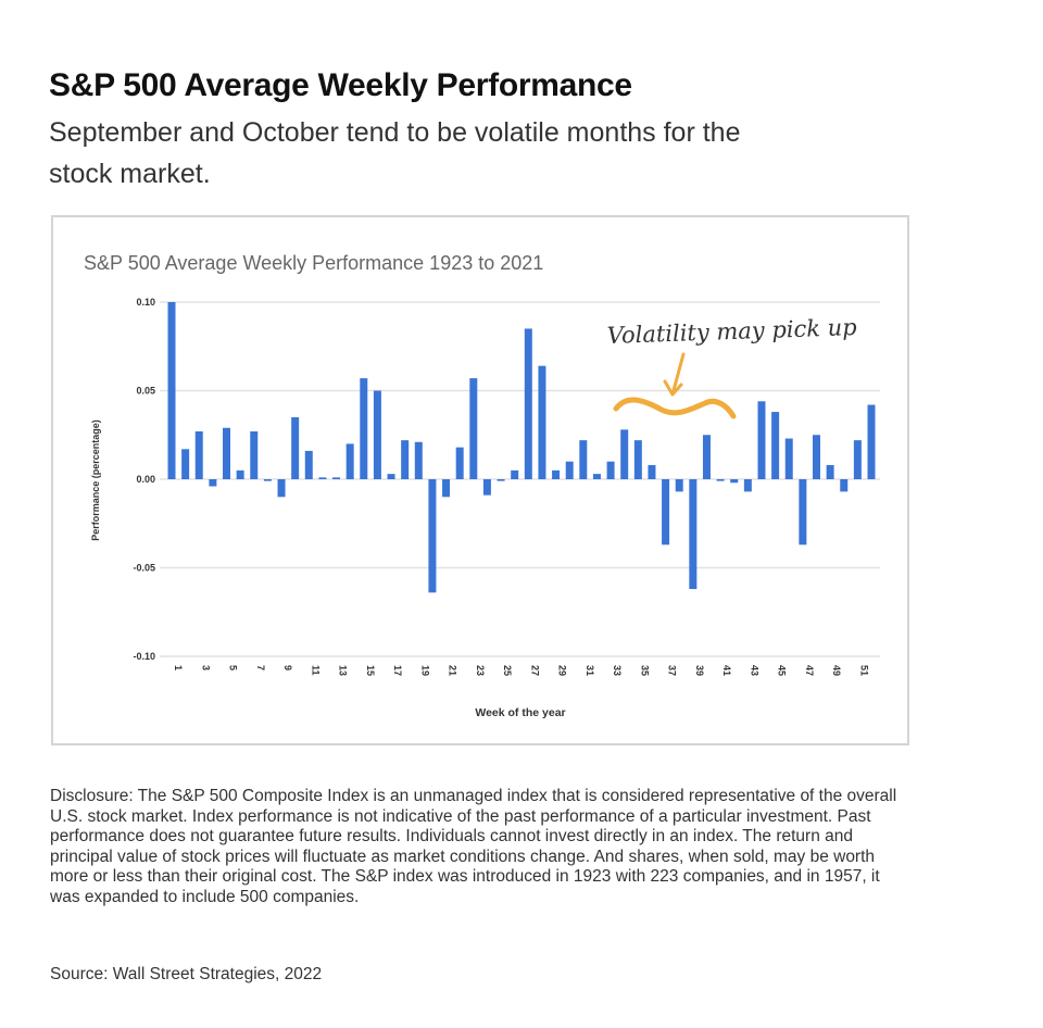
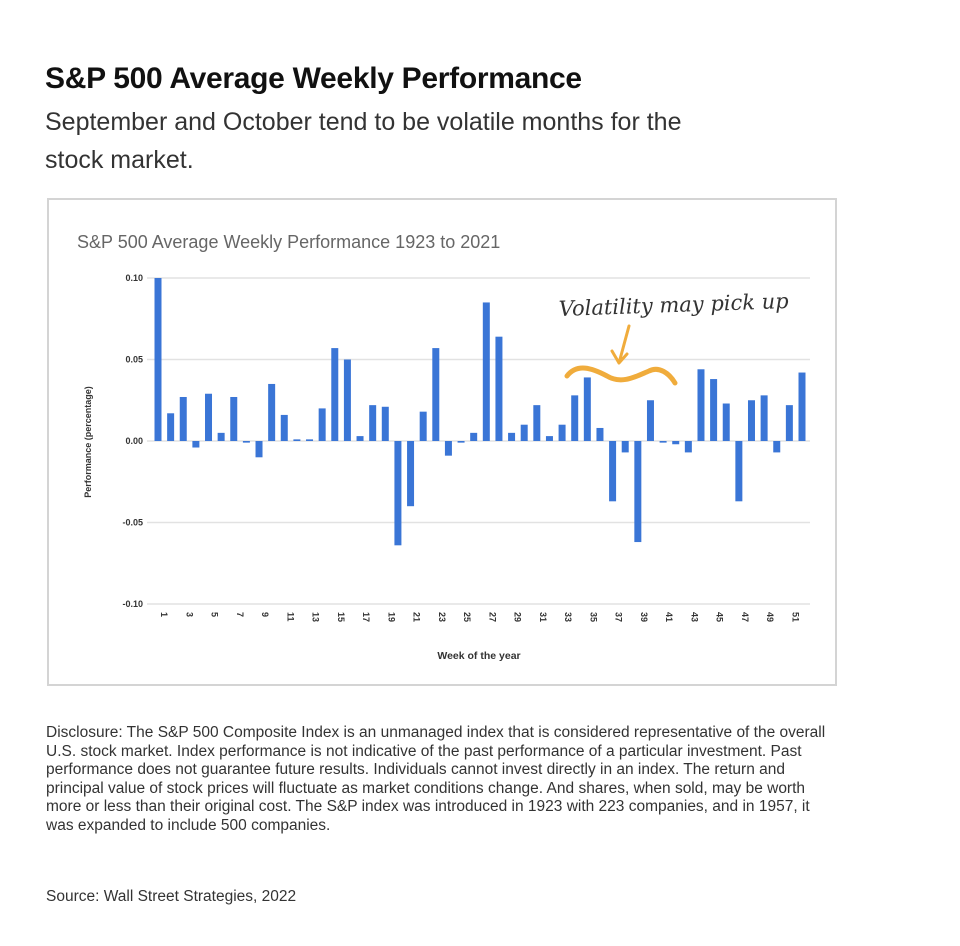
21: -0.010 -> -0.040
35: 0.022 -> 0.039
49: 0.008 -> 0.028
